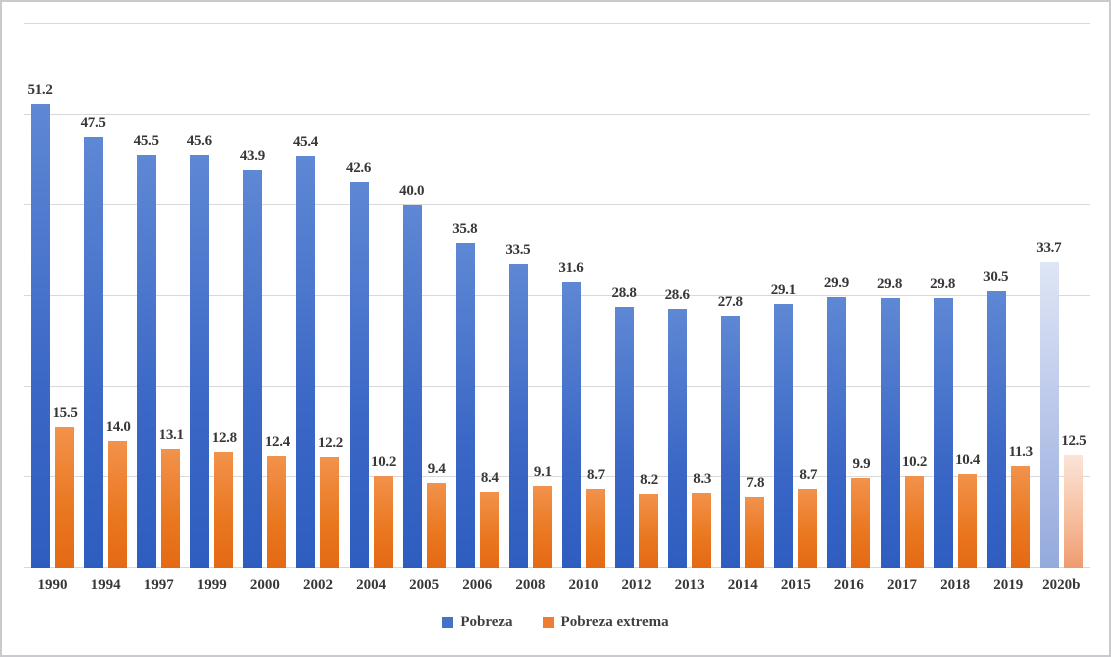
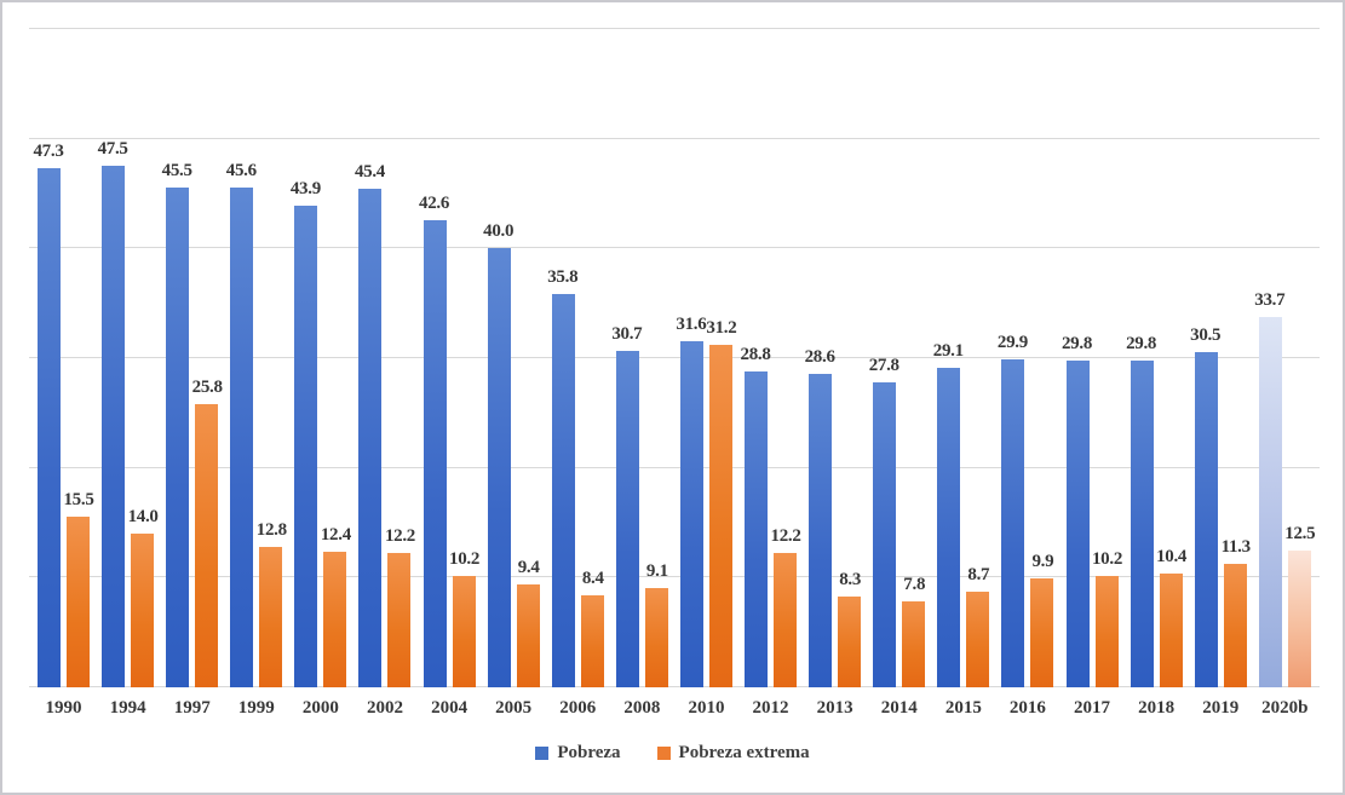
Pobreza/1990: 51.2 -> 47.3
Pobreza extrema/1997: 13.1 -> 25.8
Pobreza/2008: 33.5 -> 30.7
Pobreza extrema/2010: 8.7 -> 31.2
Pobreza extrema/2012: 8.2 -> 12.2
